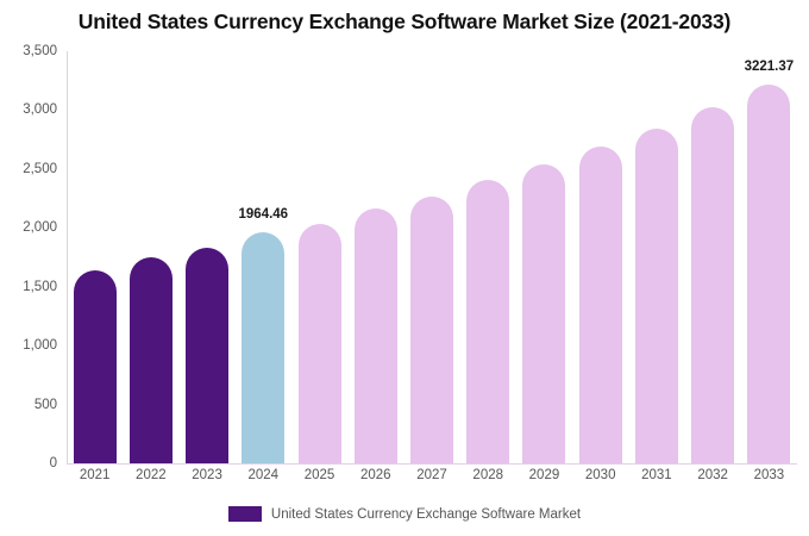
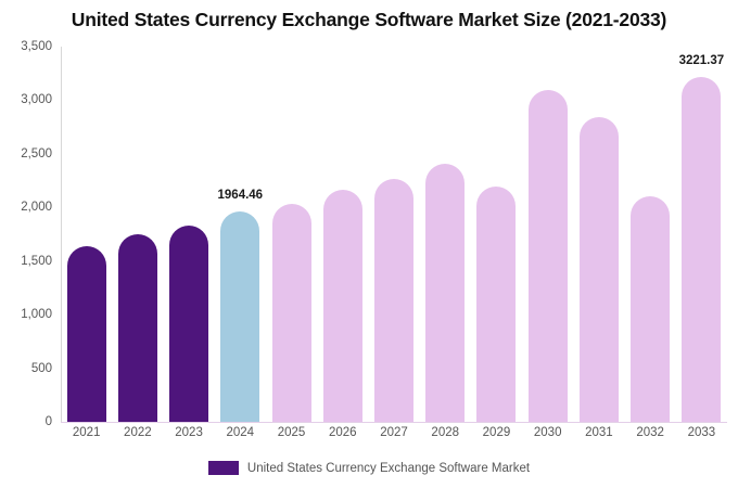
2029: 2500 -> 2200
2030: 2700 -> 3100
2032: 3000 -> 2100
